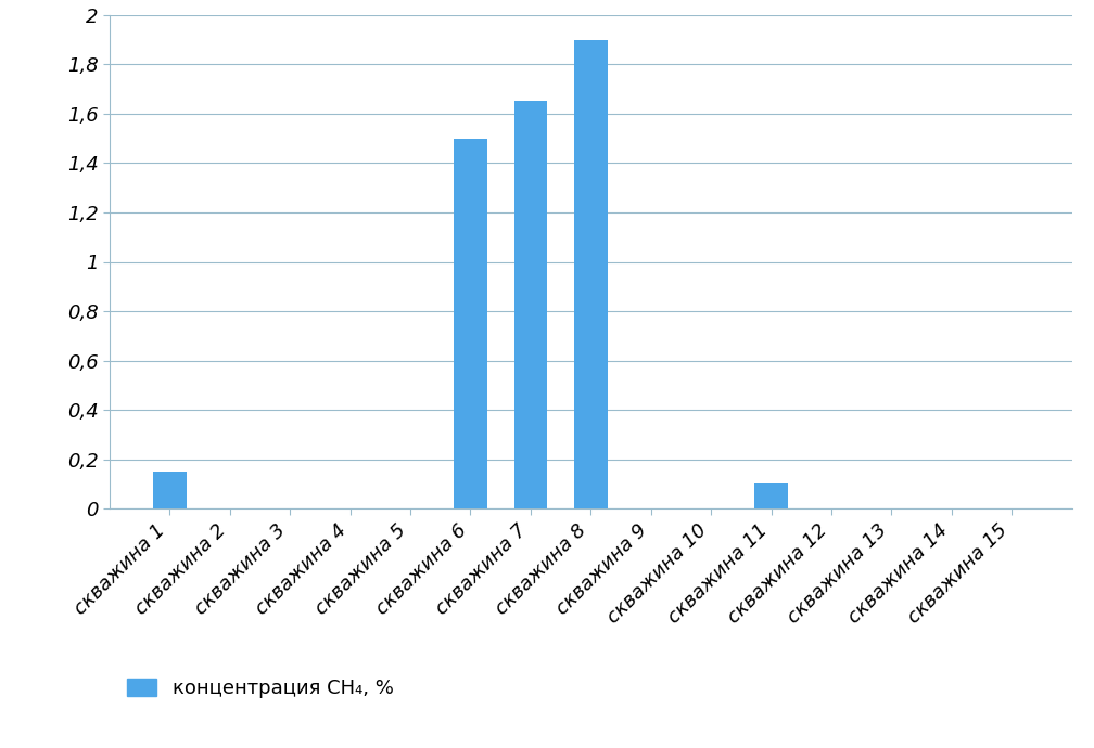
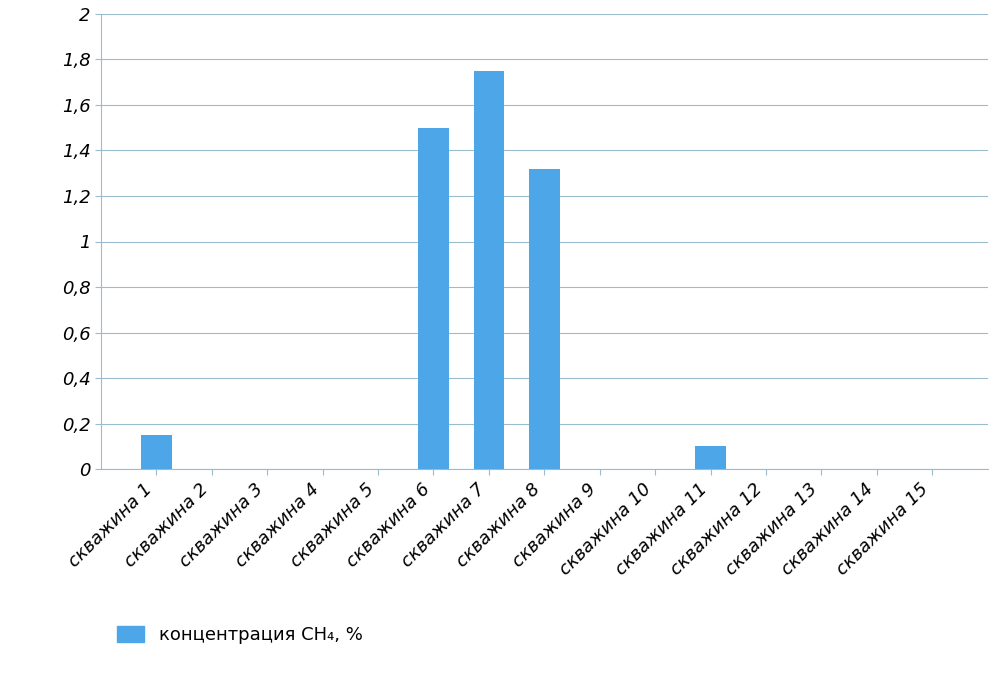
скважина 7: 1,65 -> 1,75
скважина 8: 1,90 -> 1,32
